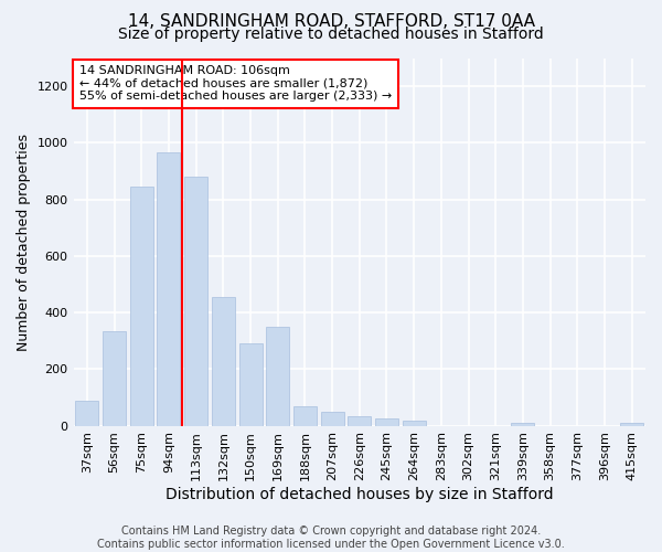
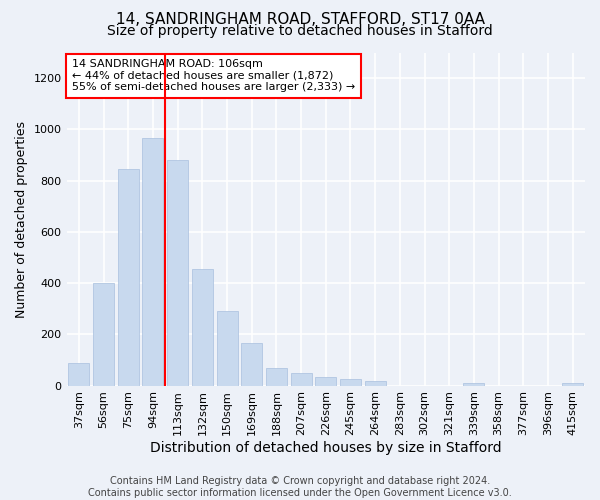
56sqm: 335 -> 400
169sqm: 350 -> 165
